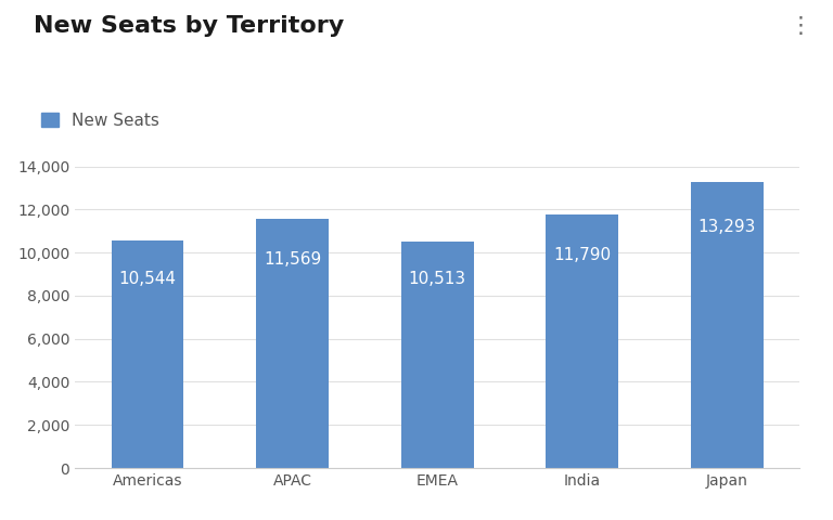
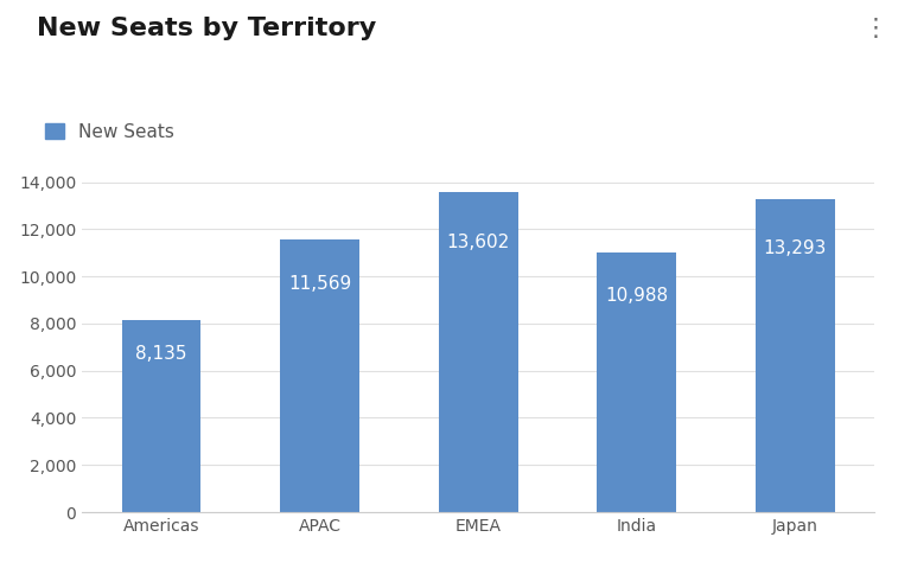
Americas: 10,544 -> 8,135
EMEA: 10,513 -> 13,602
India: 11,790 -> 10,988
